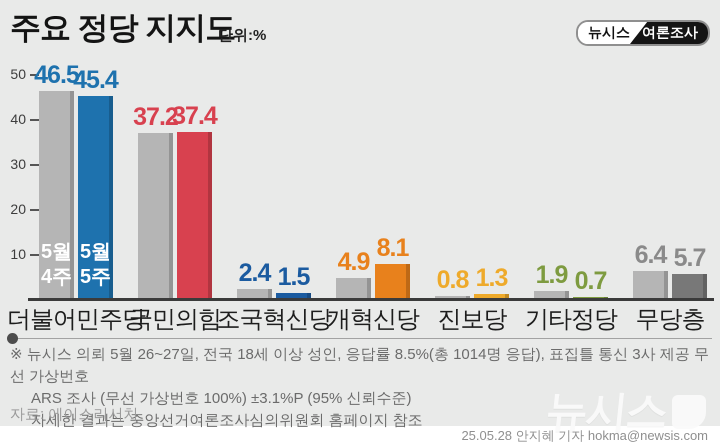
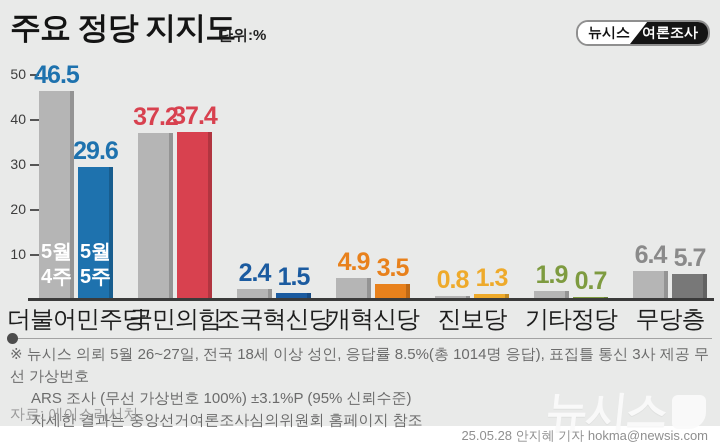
5월 5주/더불어민주당: 45.4 -> 29.6
5월 5주/개혁신당: 8.1 -> 3.5
